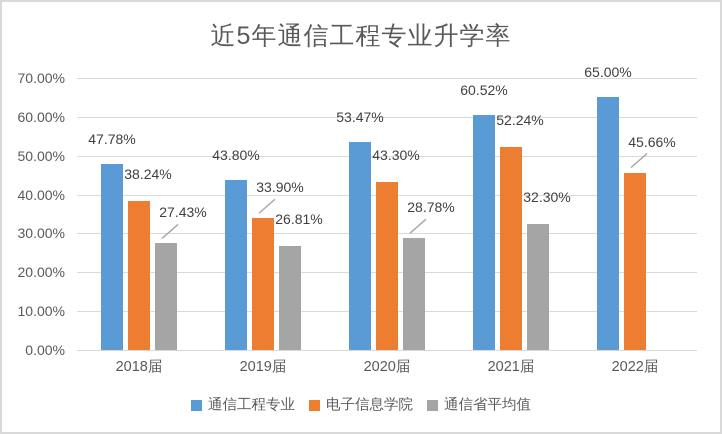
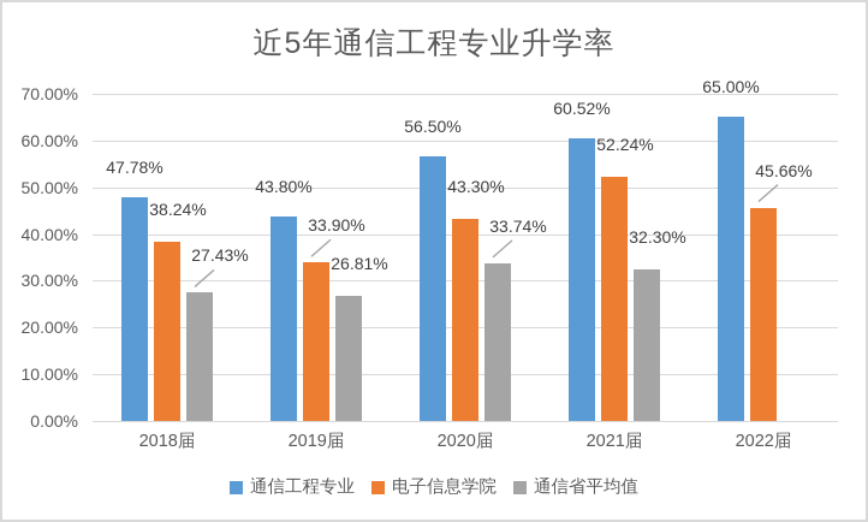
通信工程专业/2020届: 53.47% -> 56.50%
通信省平均值/2020届: 28.78% -> 33.74%
